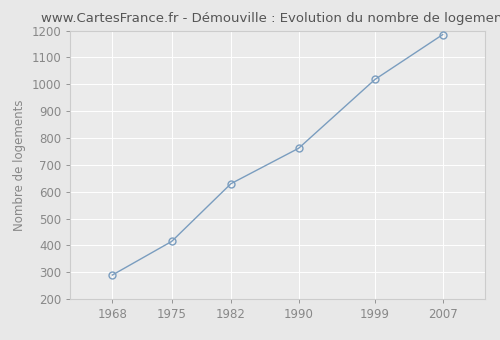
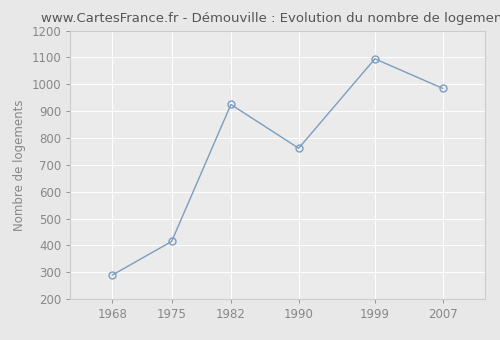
1982: 630 -> 925
1999: 1018 -> 1095
2007: 1185 -> 985
